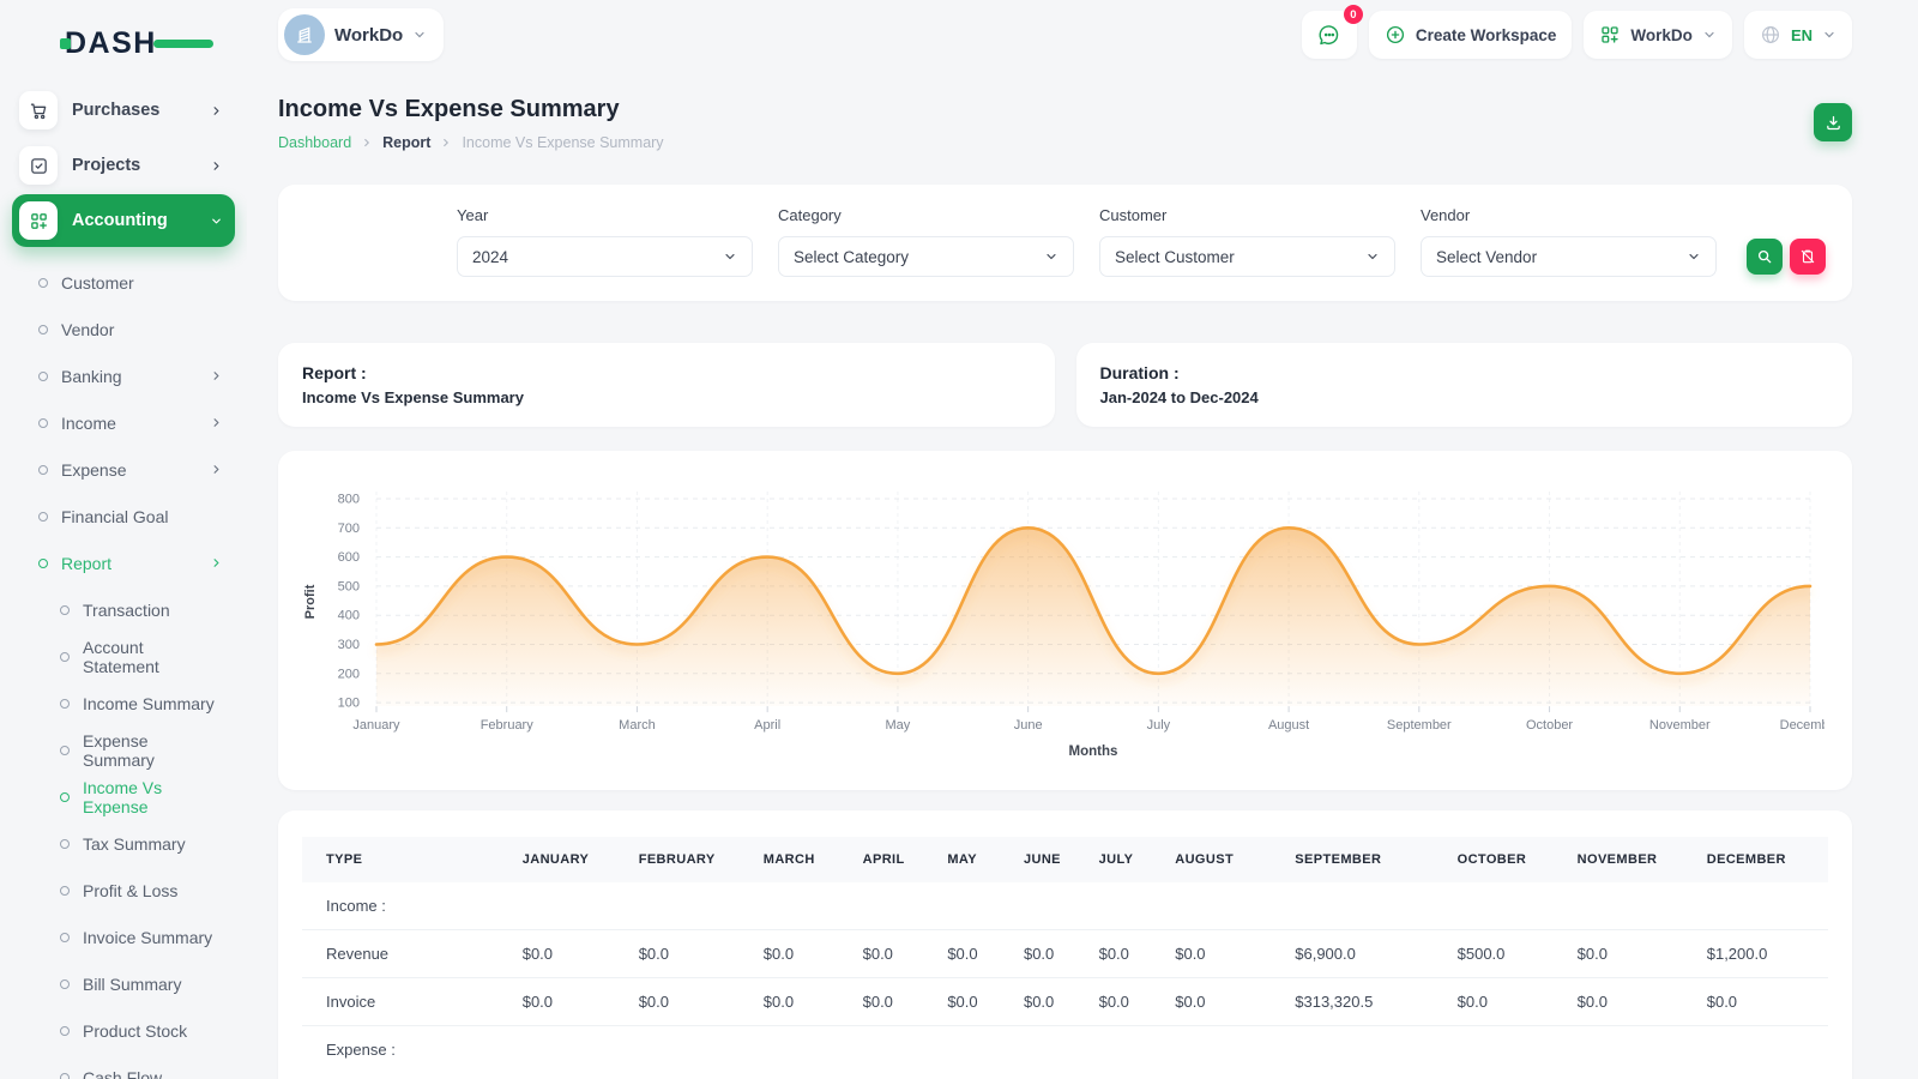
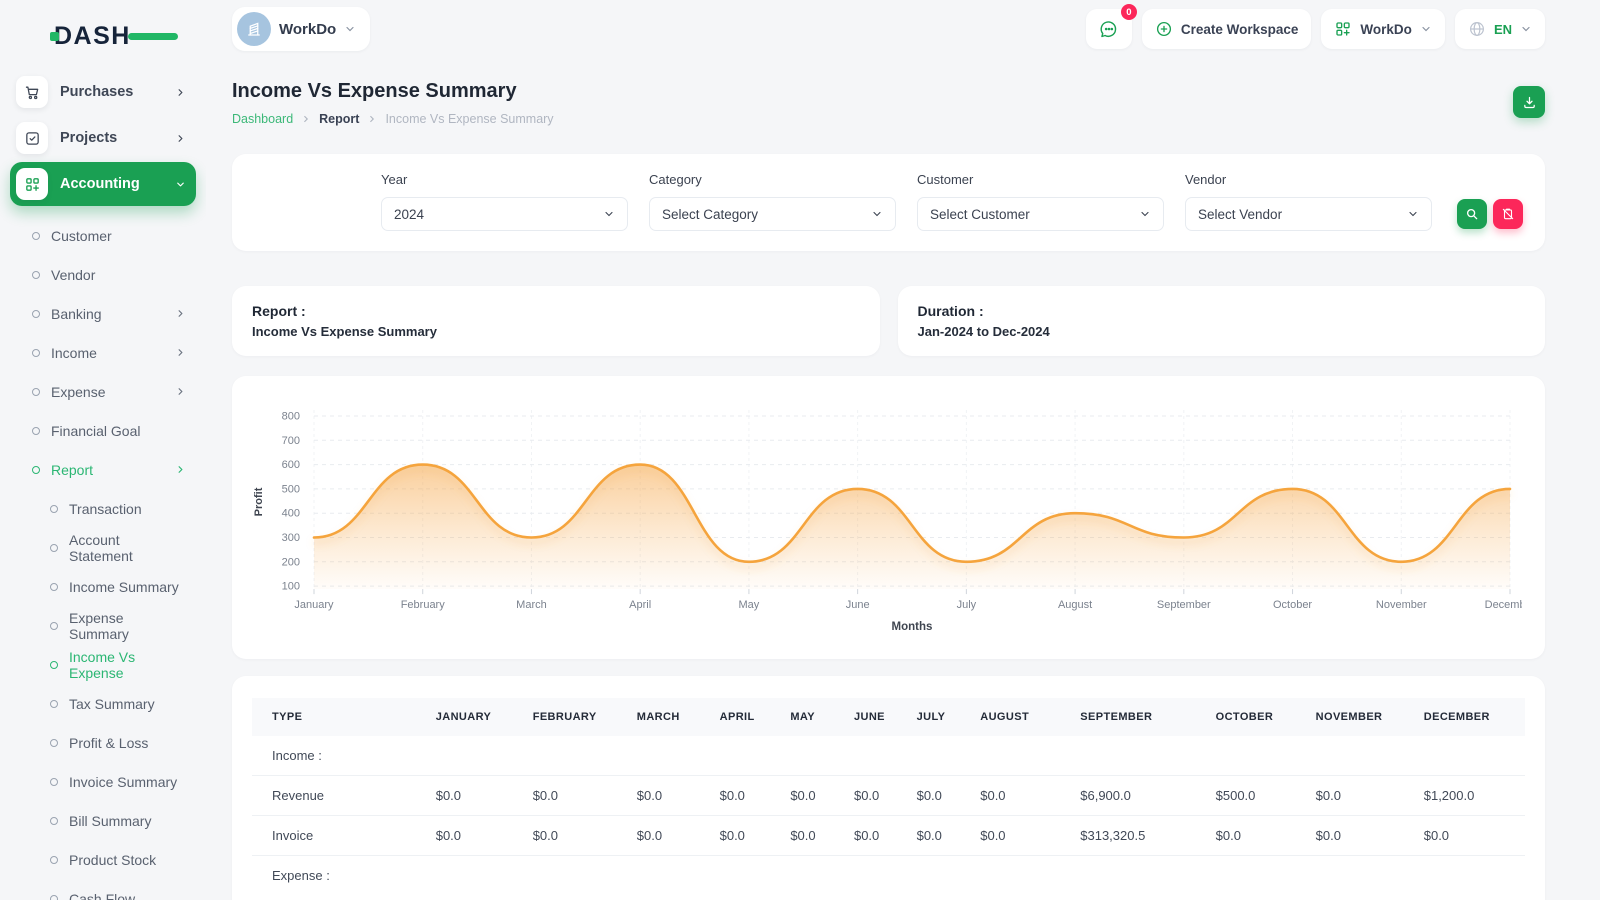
June: 700 -> 500
August: 700 -> 400
